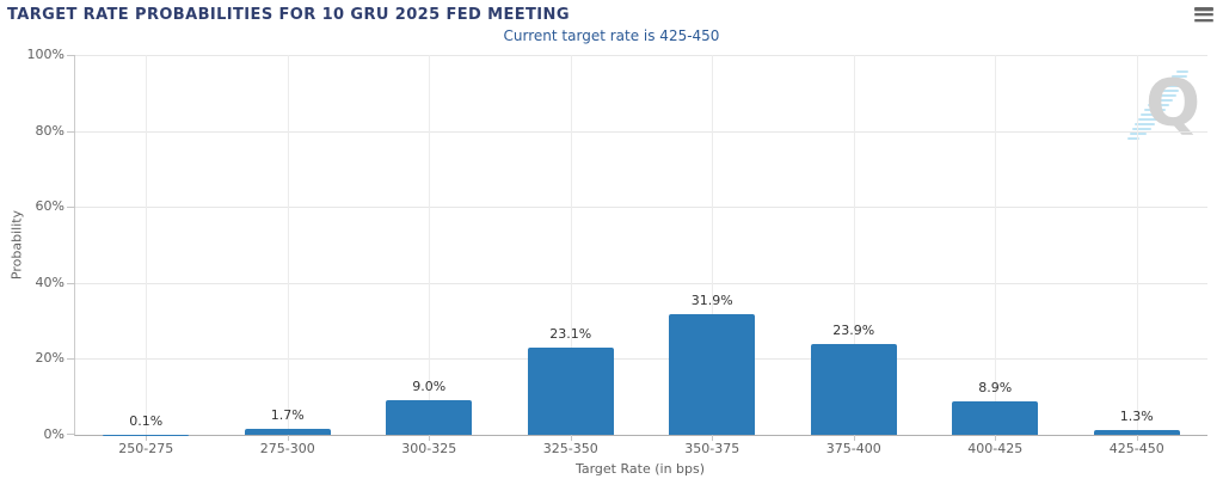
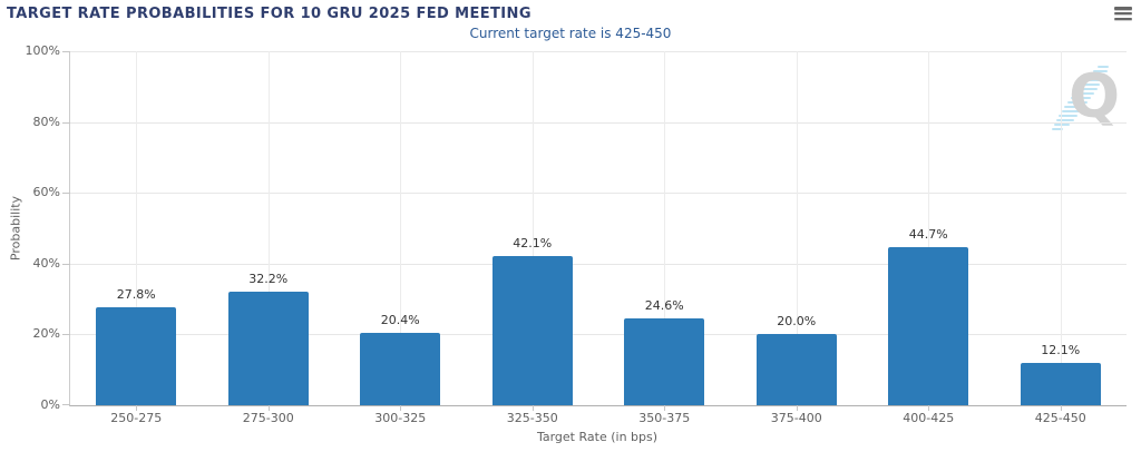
250-275: 0.1% -> 27.8%
275-300: 1.7% -> 32.2%
300-325: 9.0% -> 20.4%
325-350: 23.1% -> 42.1%
350-375: 31.9% -> 24.6%
375-400: 23.9% -> 20.0%
400-425: 8.9% -> 44.7%
425-450: 1.3% -> 12.1%
